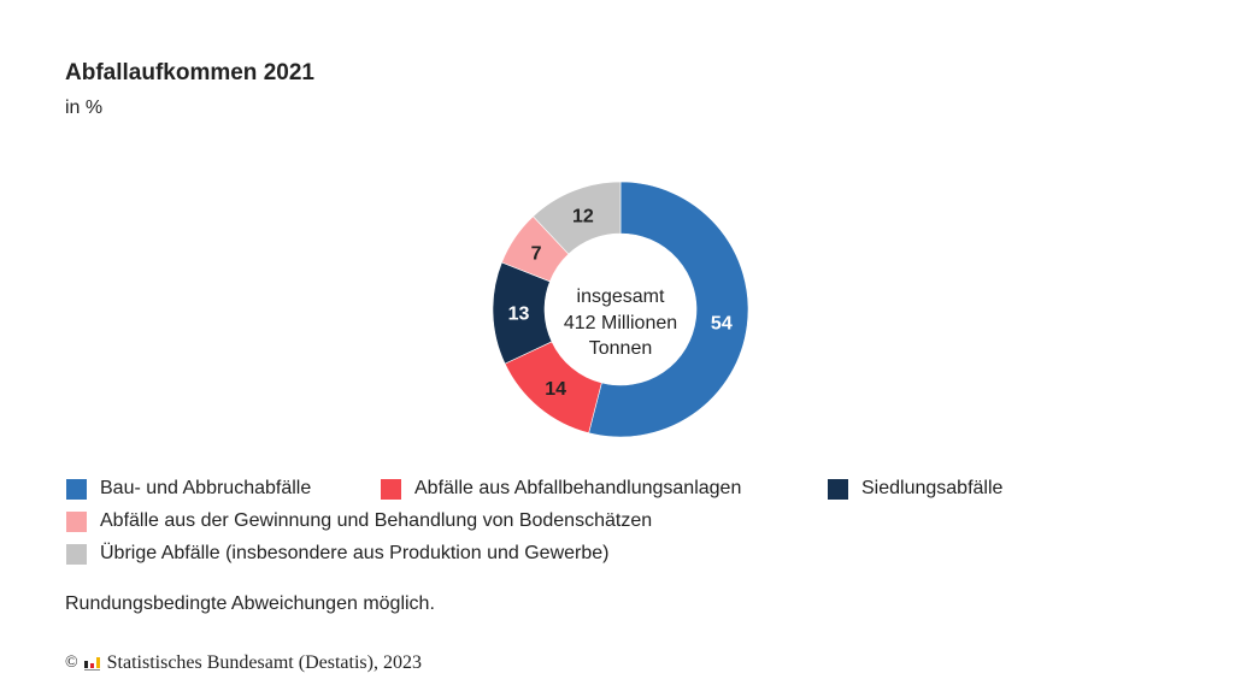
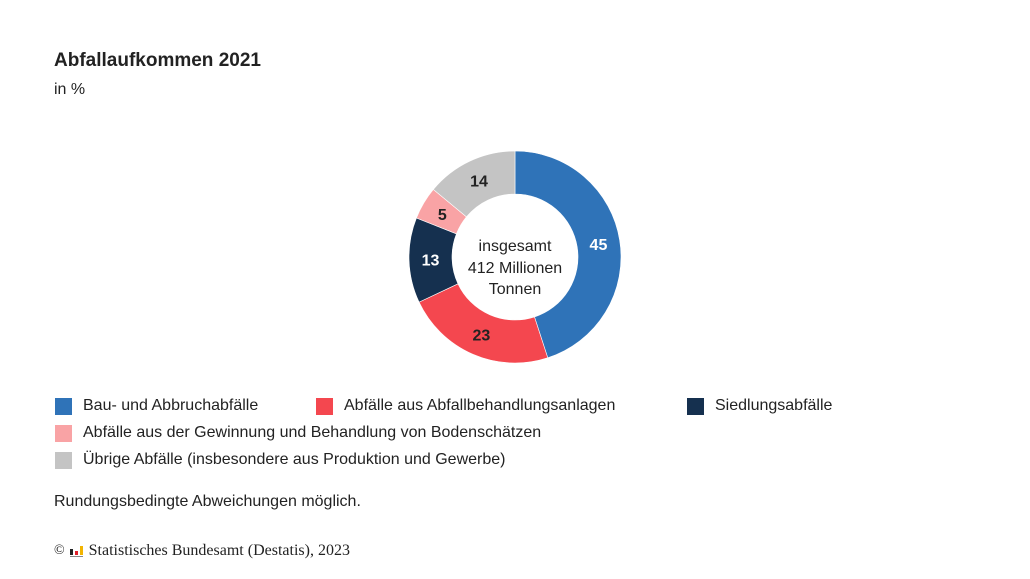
Bau- und Abbruchabfälle: 54 -> 45
Abfälle aus Abfallbehandlungsanlagen: 14 -> 23
Abfälle aus der Gewinnung und Behandlung von Bodenschätzen: 7 -> 5
Übrige Abfälle (insbesondere aus Produktion und Gewerbe): 12 -> 14
